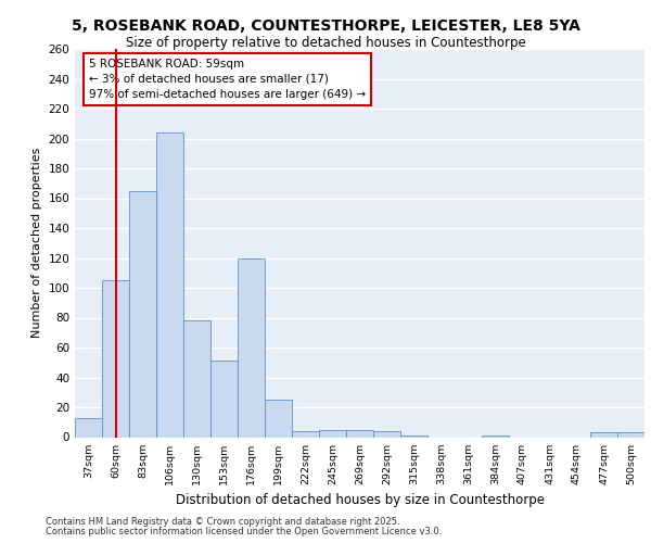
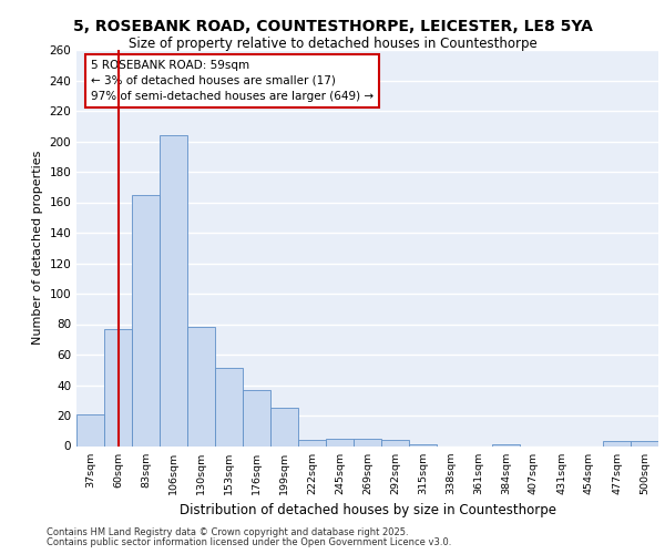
37sqm: 13 -> 21
60sqm: 105 -> 77
176sqm: 120 -> 37
